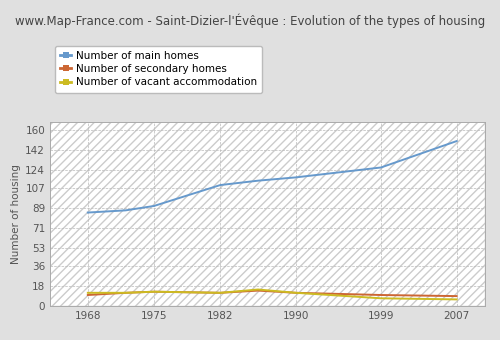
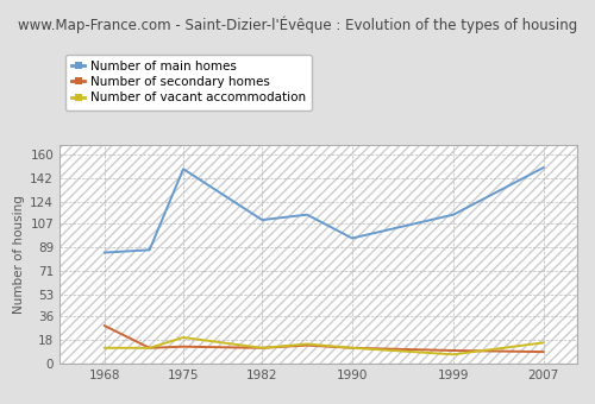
Number of secondary homes/1968: 10 -> 29
Number of main homes/1975: 91 -> 149
Number of vacant accommodation/1975: 13 -> 20
Number of main homes/1990: 117 -> 96
Number of main homes/1999: 126 -> 114
Number of vacant accommodation/2007: 6 -> 16
